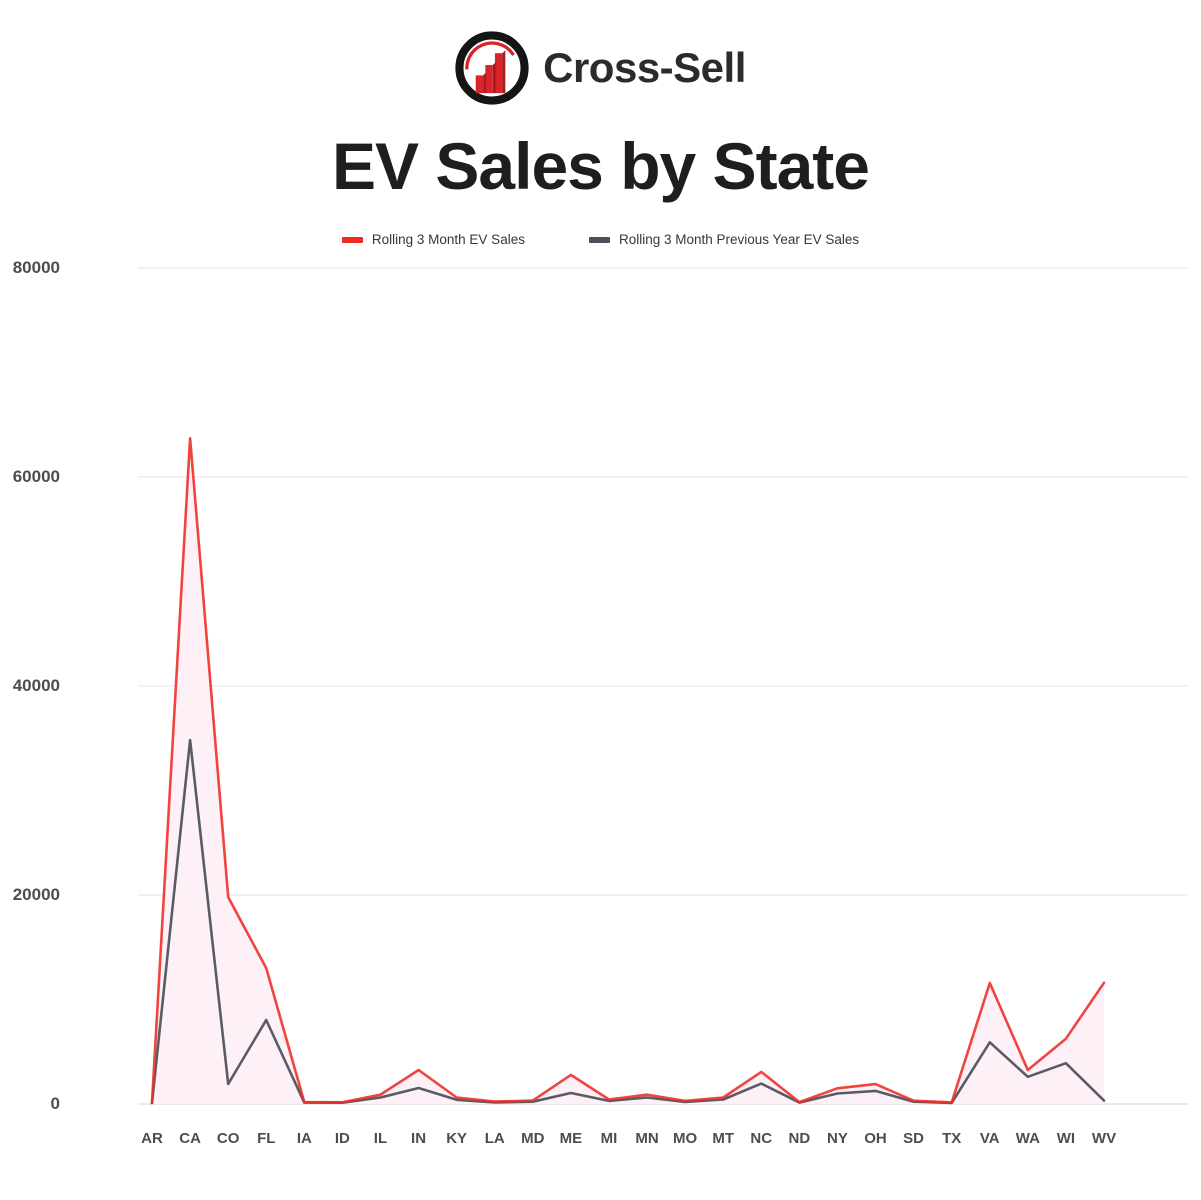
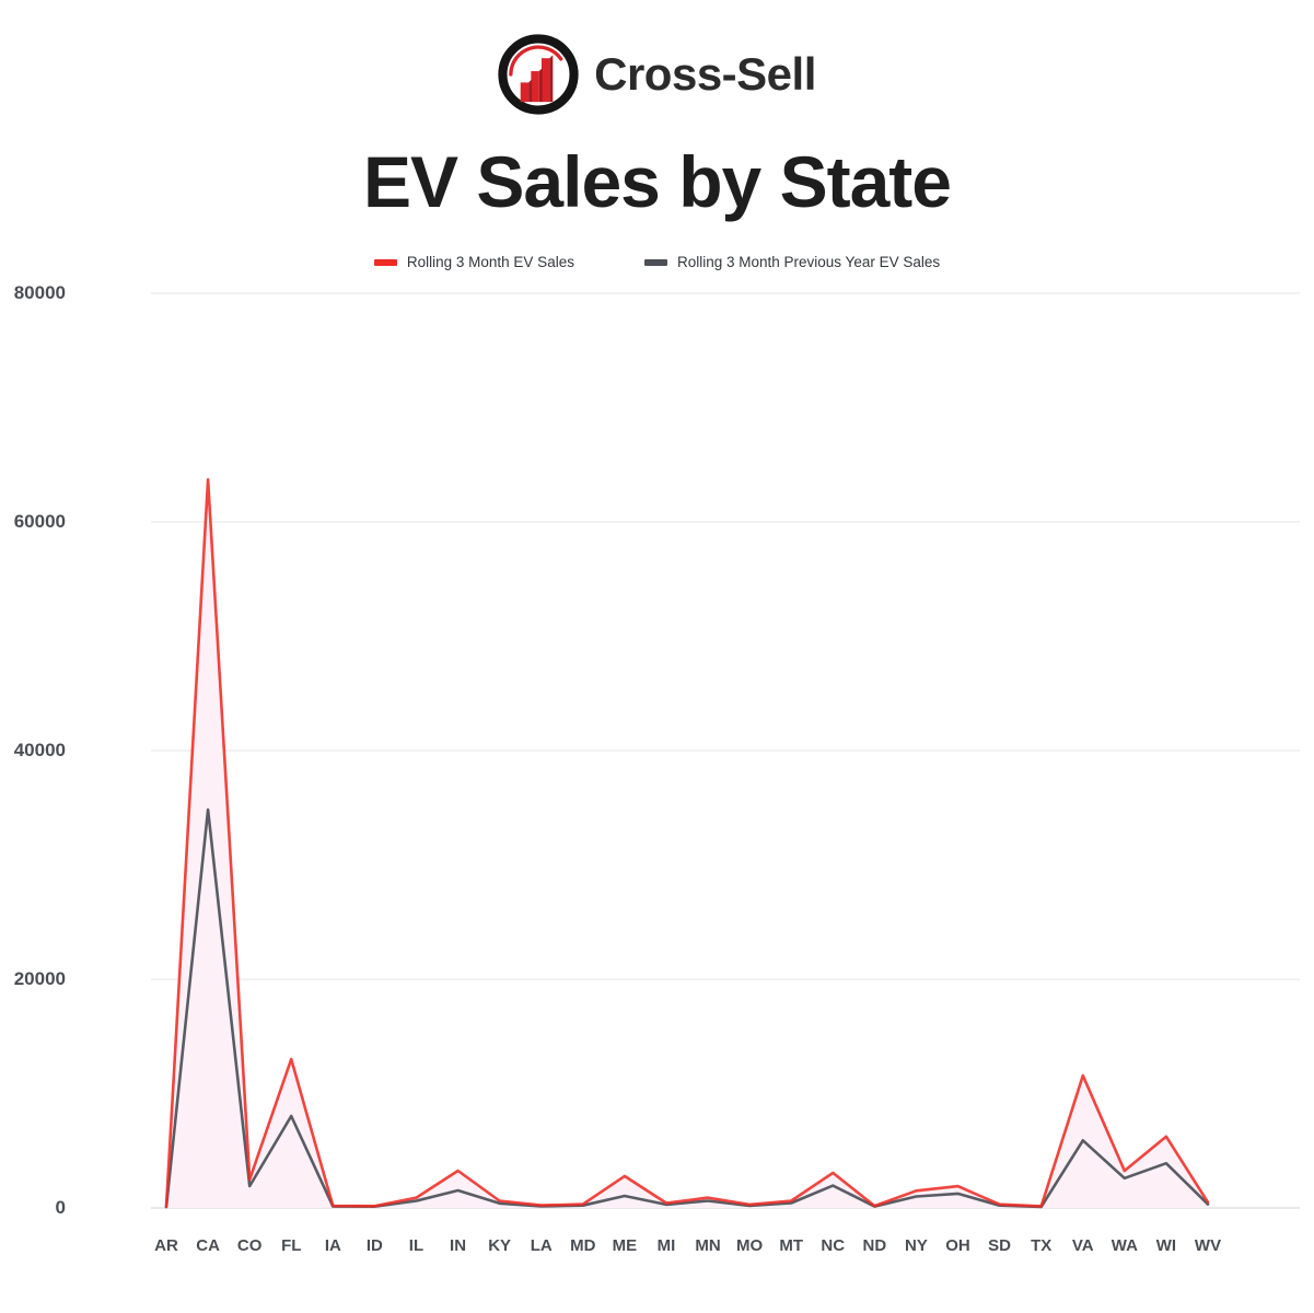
Rolling 3 Month EV Sales/CO: 19800 -> 2500
Rolling 3 Month EV Sales/WV: 11600 -> 500
